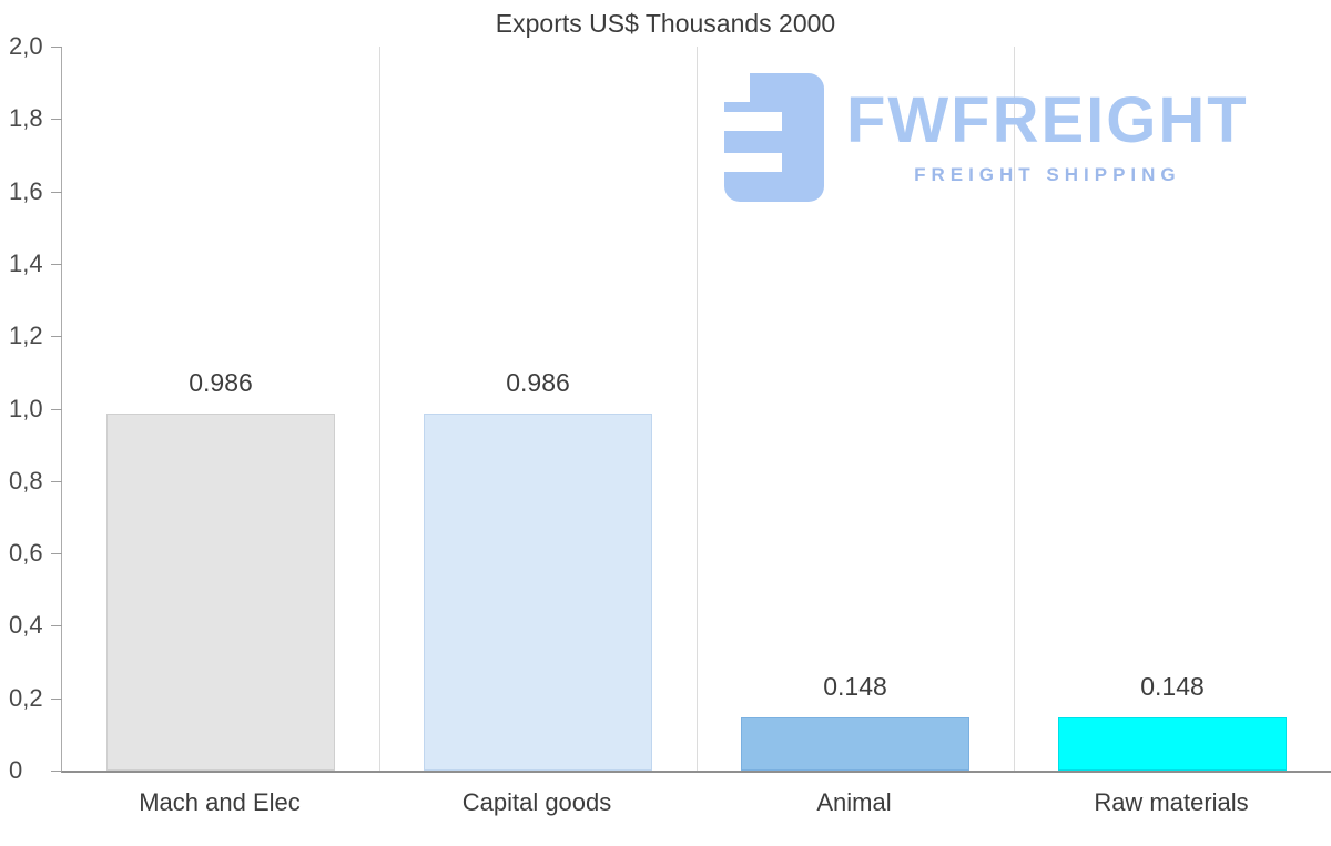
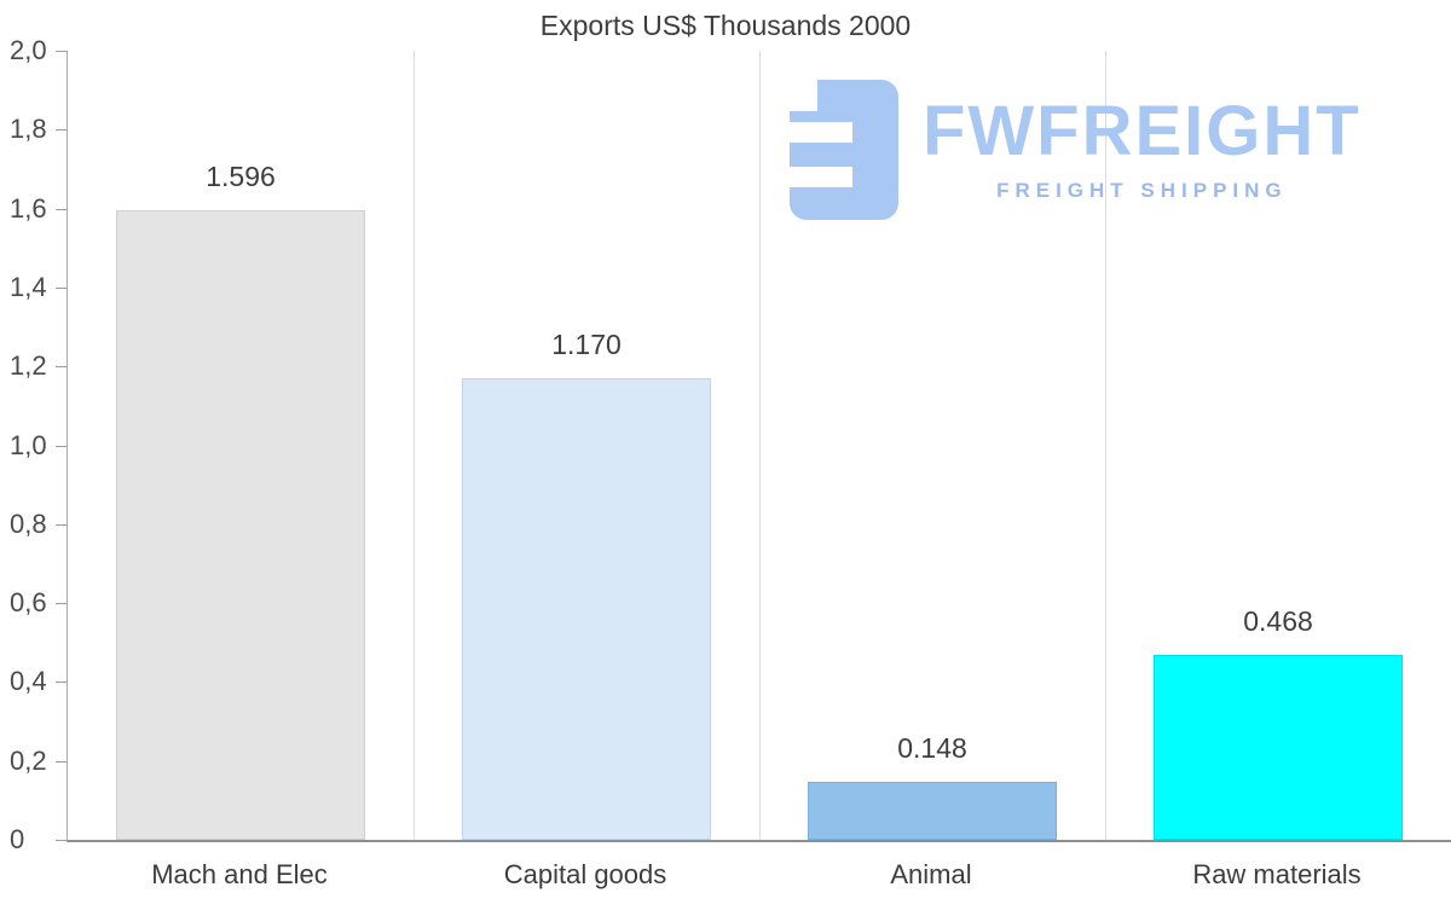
Mach and Elec: 0.986 -> 1.596
Capital goods: 0.986 -> 1.170
Raw materials: 0.148 -> 0.468
